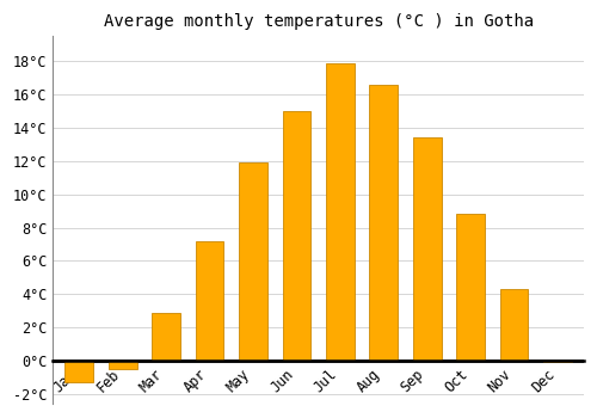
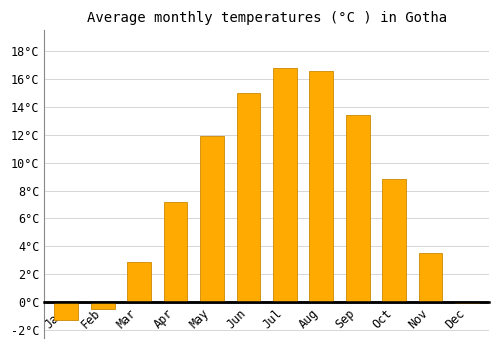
Jul: 17.9°C -> 16.8°C
Nov: 4.3°C -> 3.5°C
